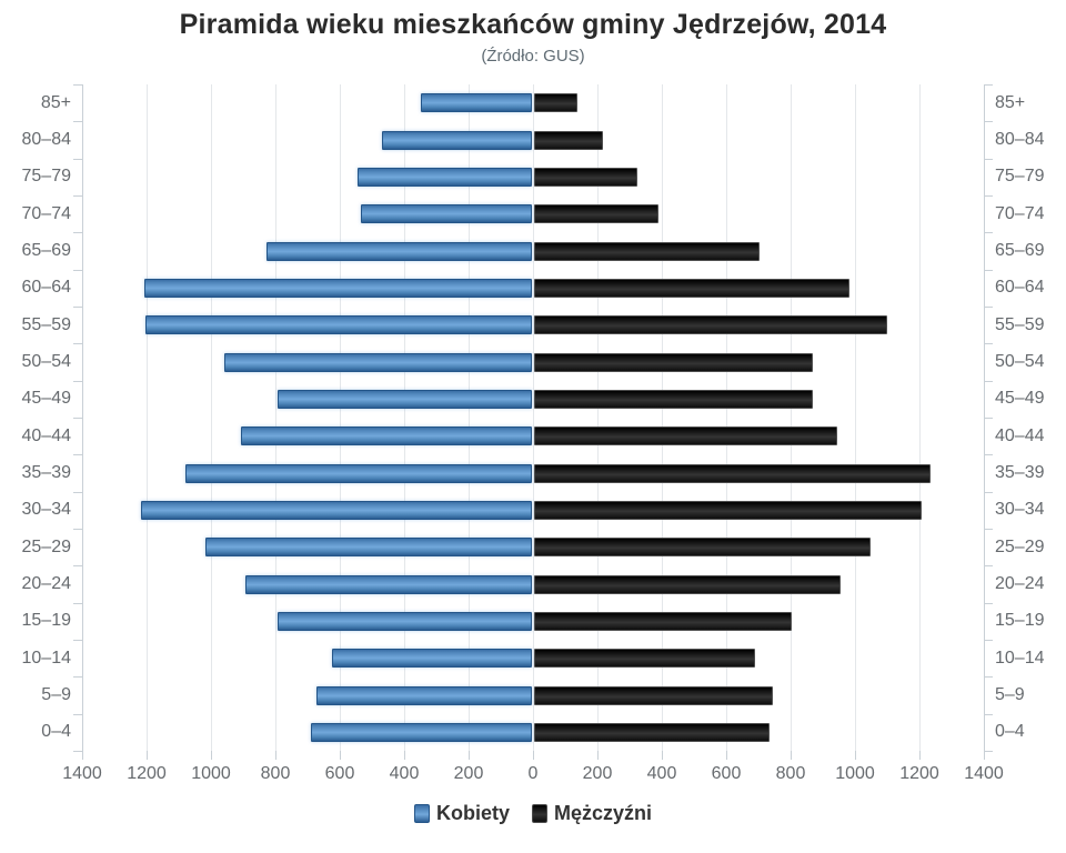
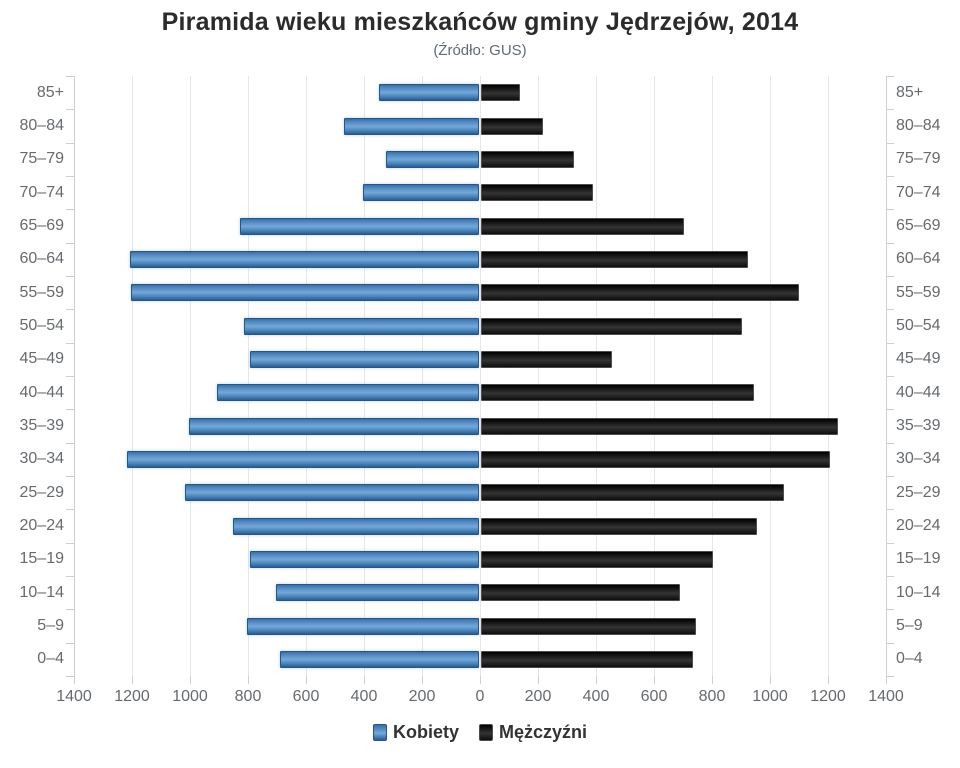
Kobiety/75–79: 540 -> 320
Kobiety/70–74: 530 -> 400
Mężczyźni/60–64: 980 -> 920
Kobiety/50–54: 960 -> 810
Mężczyźni/50–54: 860 -> 900
Mężczyźni/45–49: 860 -> 450
Kobiety/35–39: 1080 -> 1000
Kobiety/20–24: 890 -> 850
Kobiety/10–14: 620 -> 700
Kobiety/5–9: 670 -> 800
